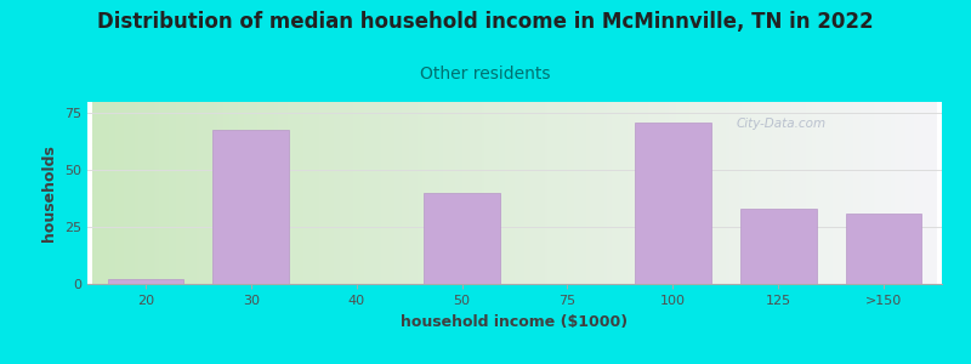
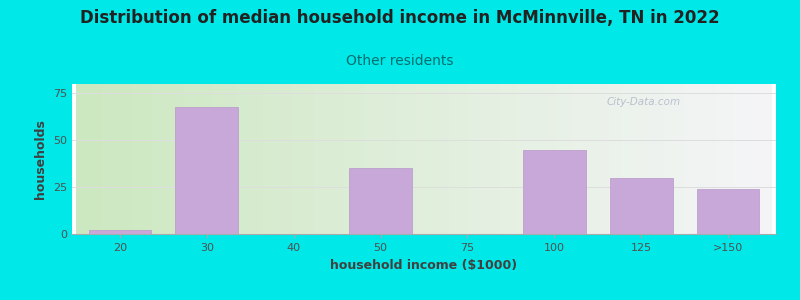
50: 40 -> 35
100: 71 -> 45
125: 33 -> 30
>150: 31 -> 24
